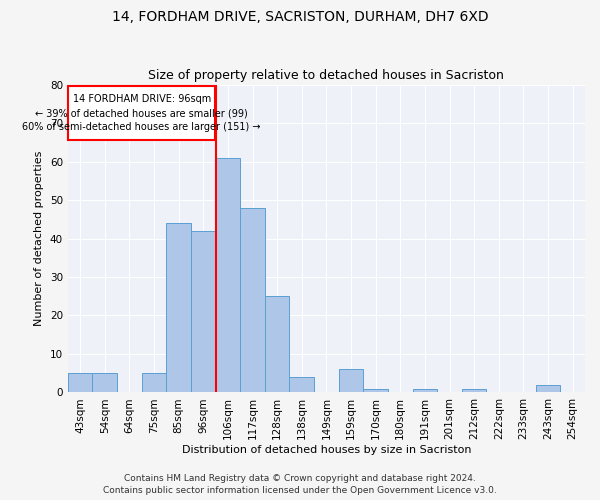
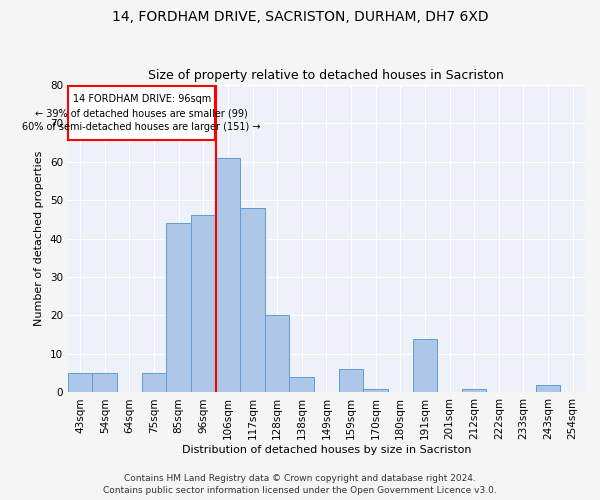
96sqm: 42 -> 46
128sqm: 25 -> 20
191sqm: 1 -> 14
